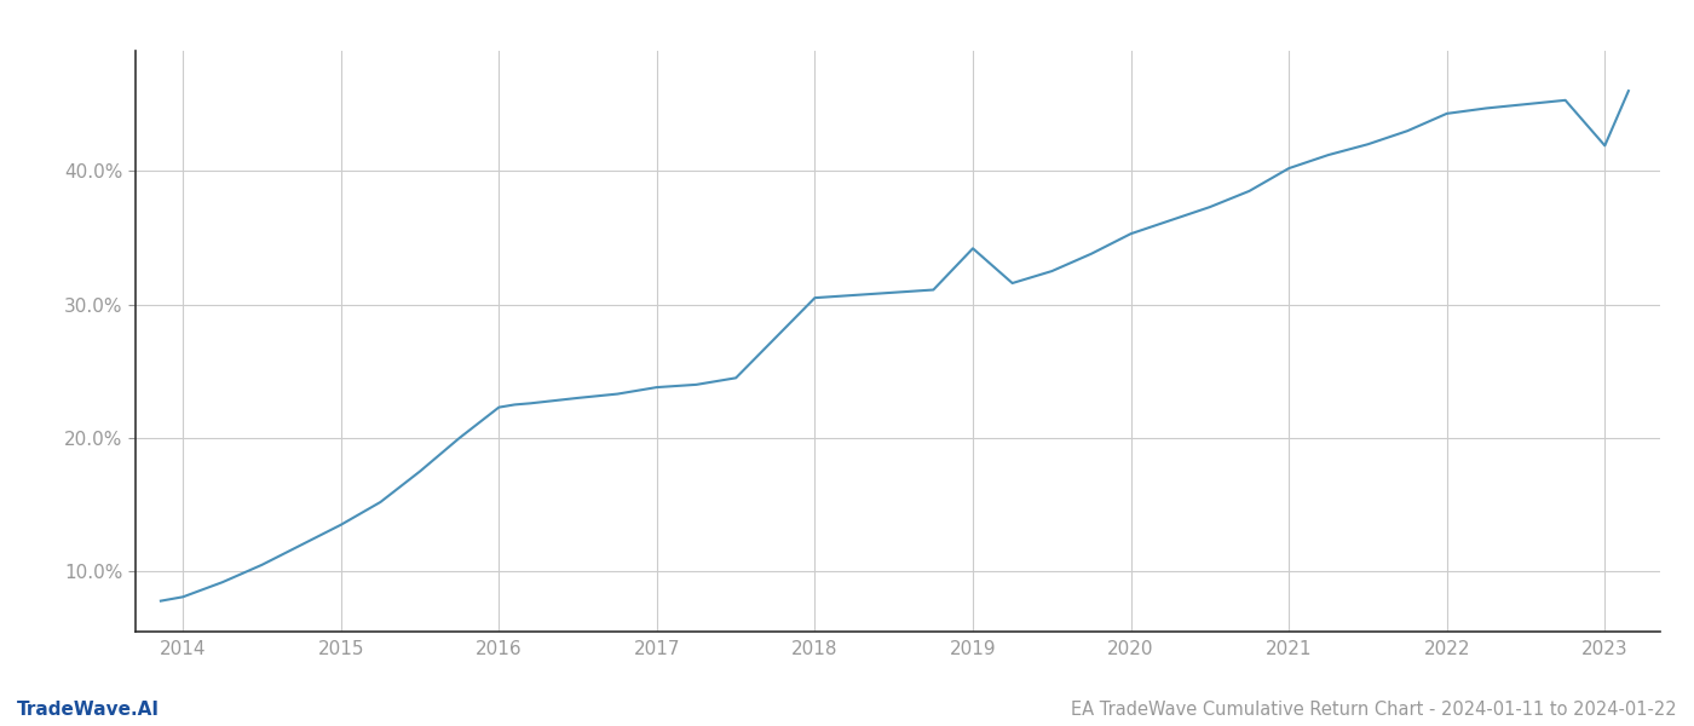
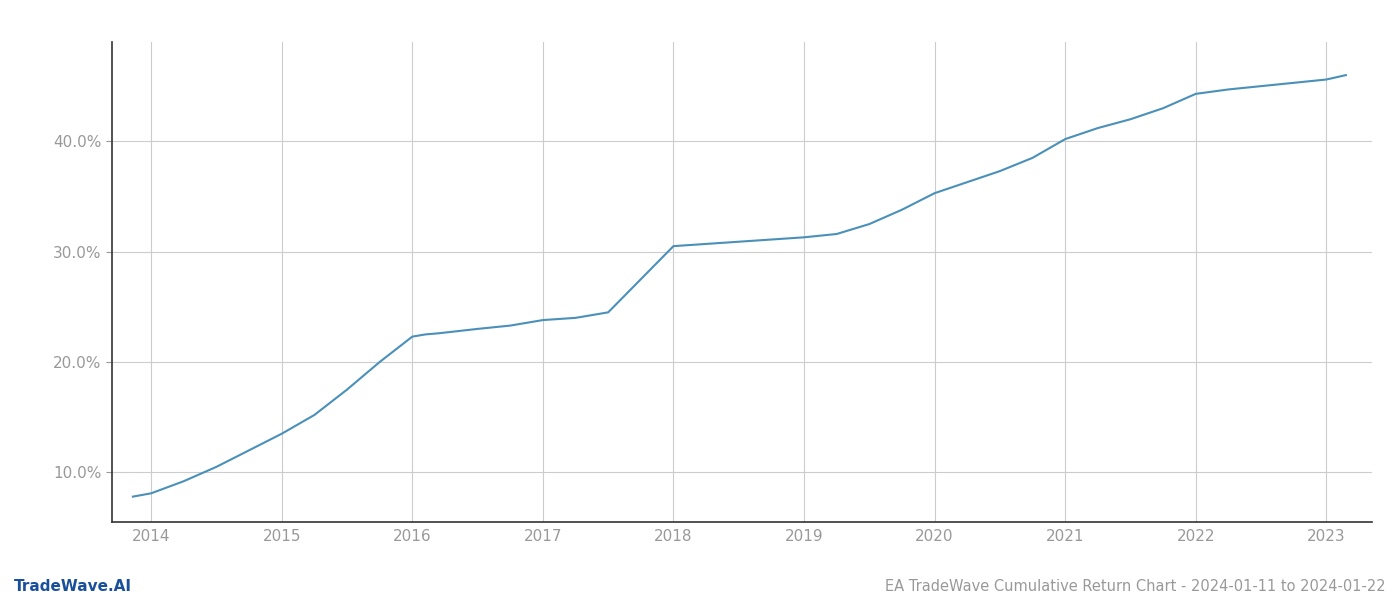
2019: 34.2% -> 31.3%
2023: 41.9% -> 45.6%
